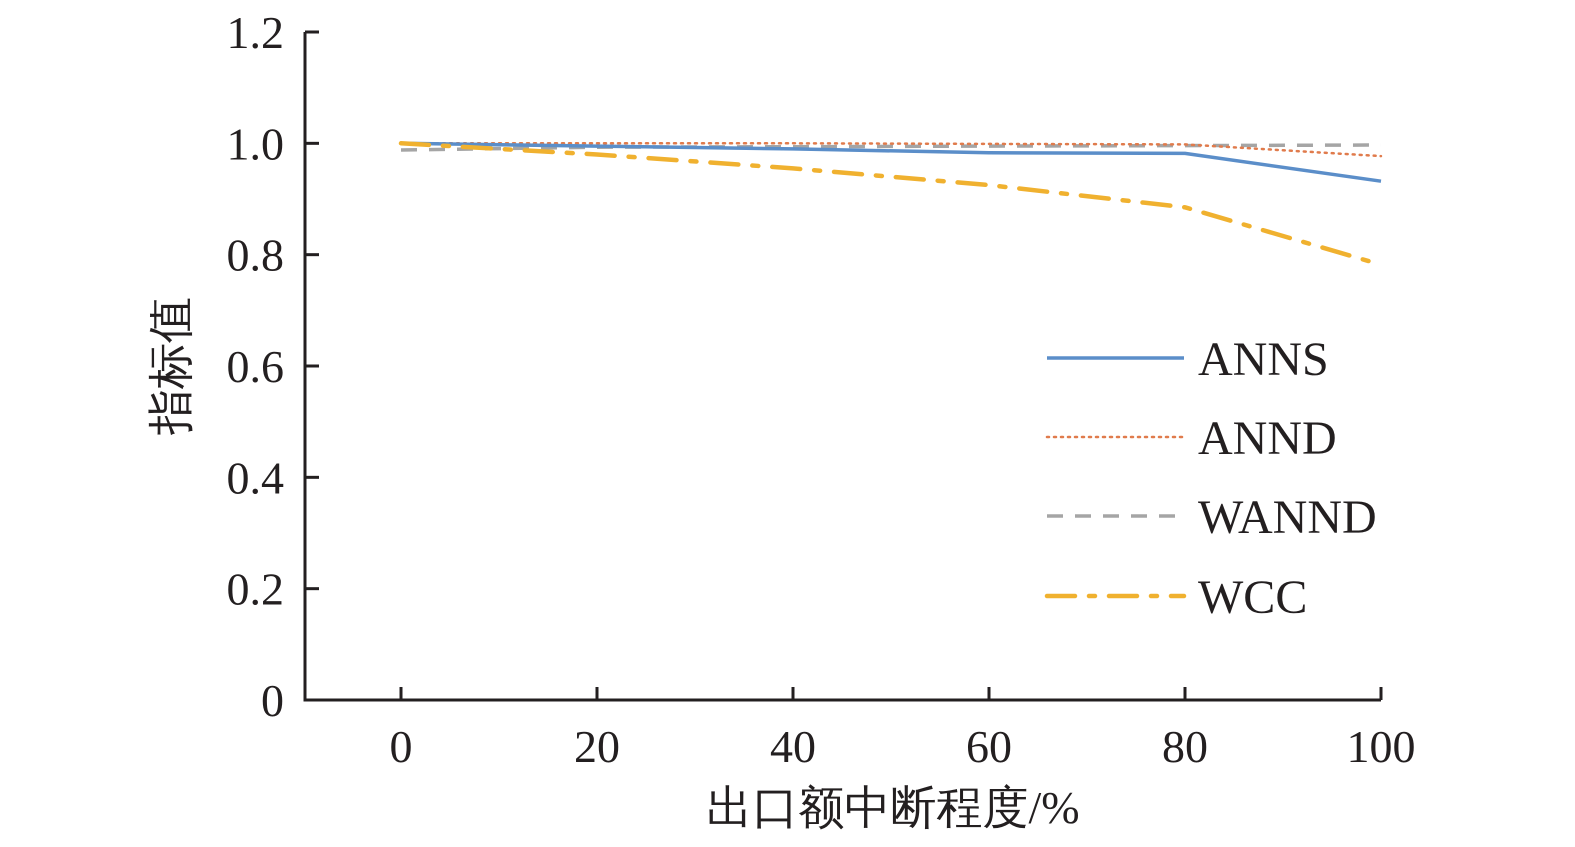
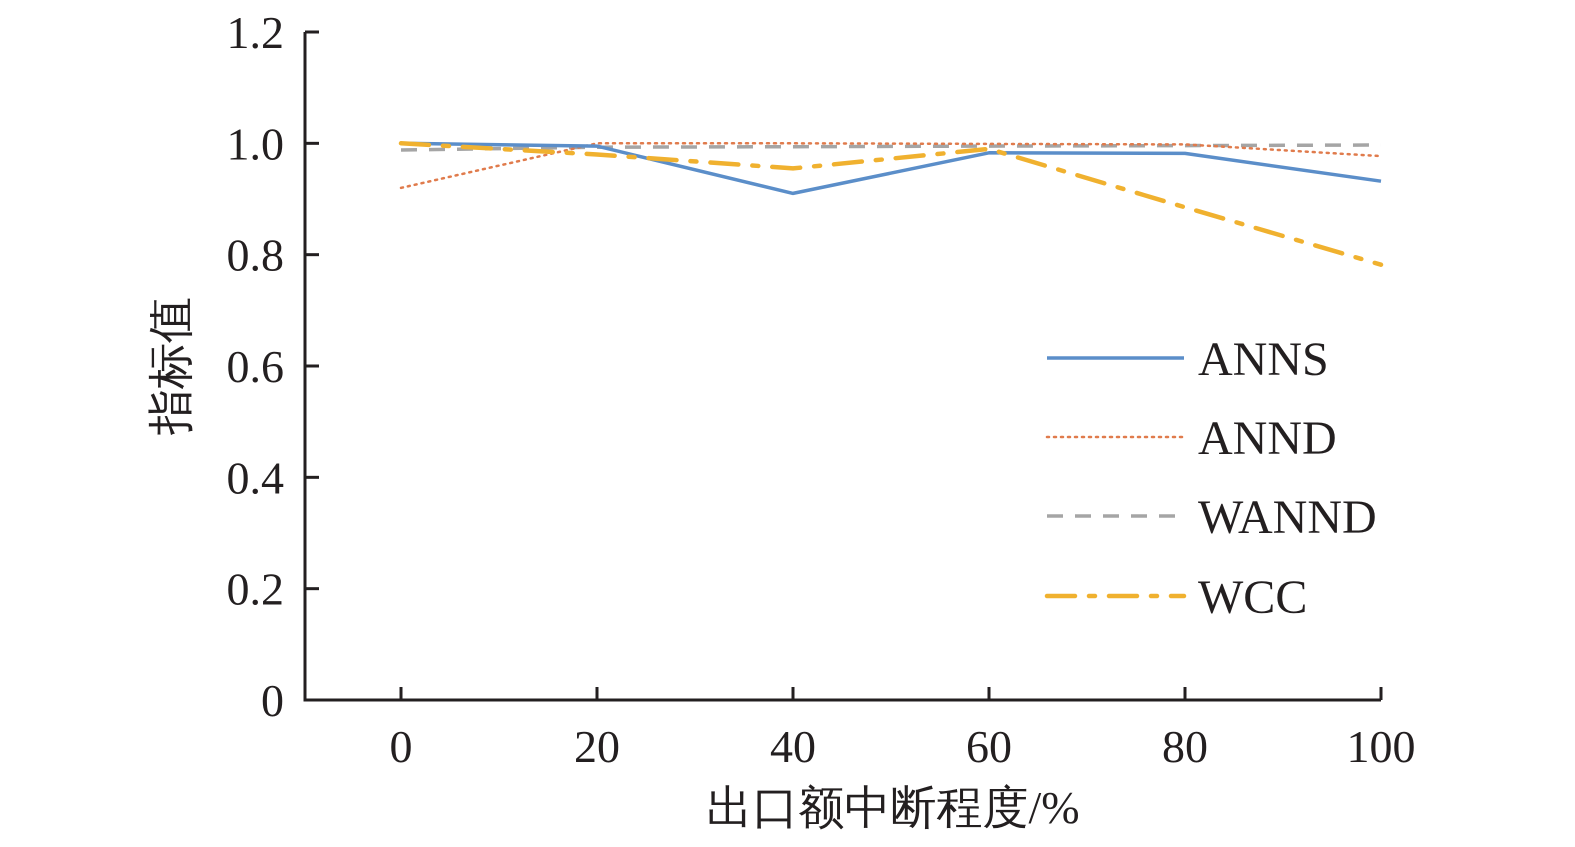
ANND/0: 1.00 -> 0.92
ANNS/40: 0.99 -> 0.91
WCC/60: 0.93 -> 0.99
